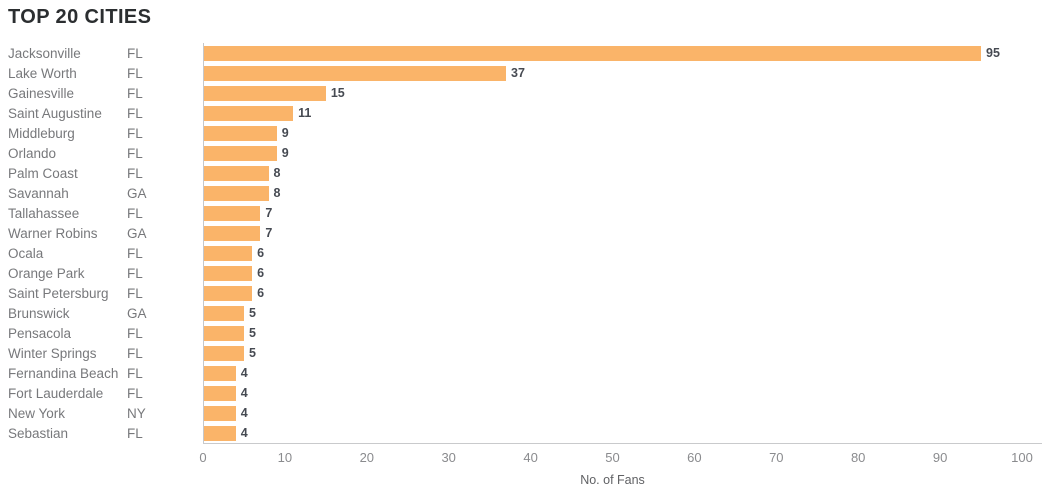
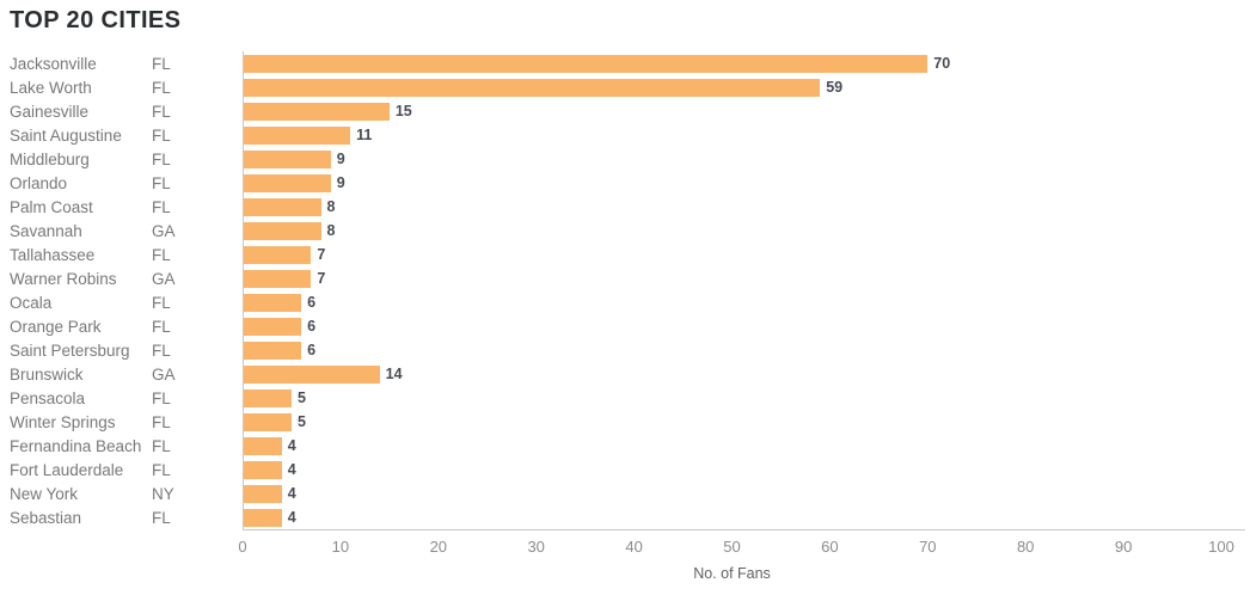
Jacksonville: 95 -> 70
Lake Worth: 37 -> 59
Brunswick: 5 -> 14
